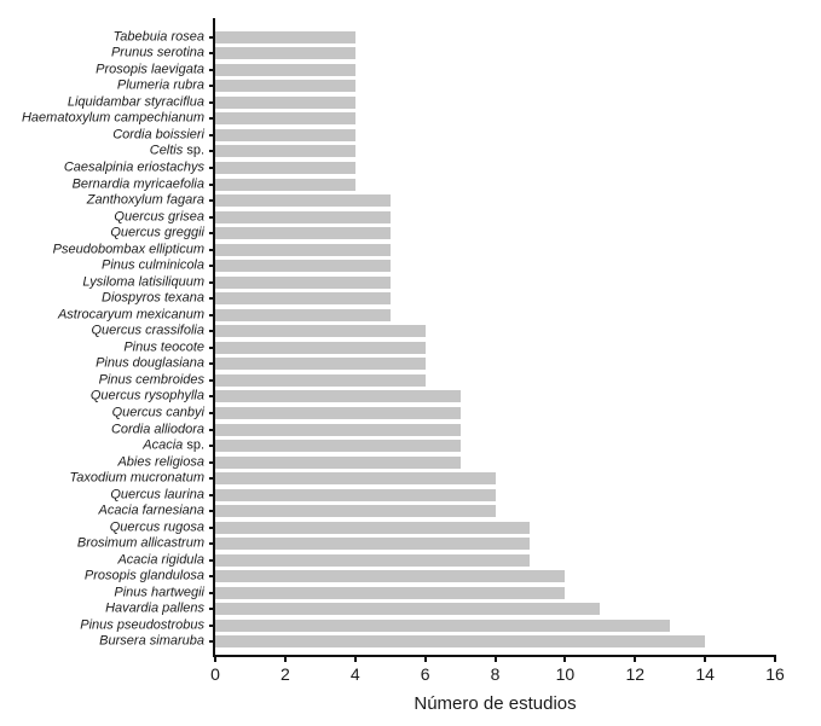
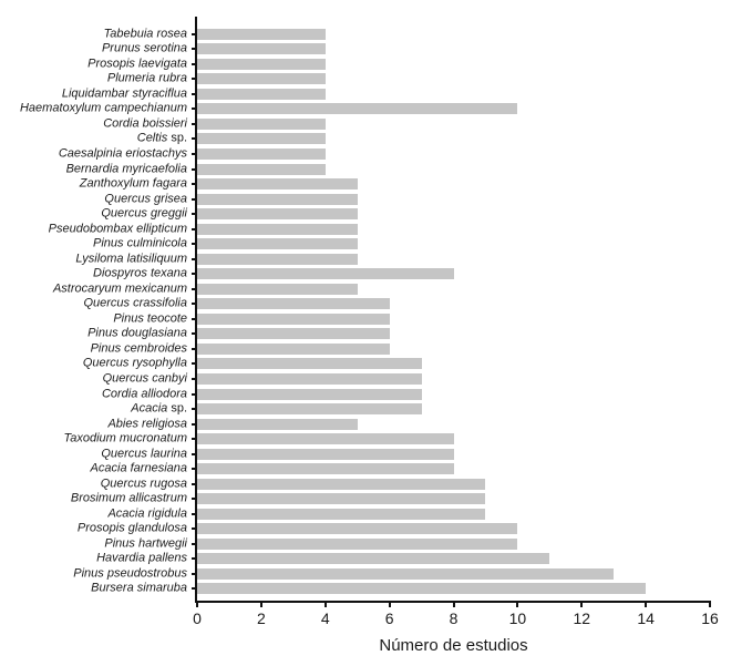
Haematoxylum campechianum: 4 -> 10
Diospyros texana: 5 -> 8
Abies religiosa: 7 -> 5
